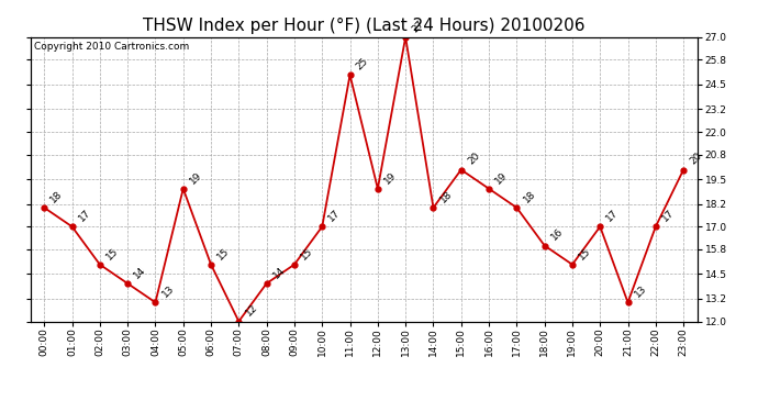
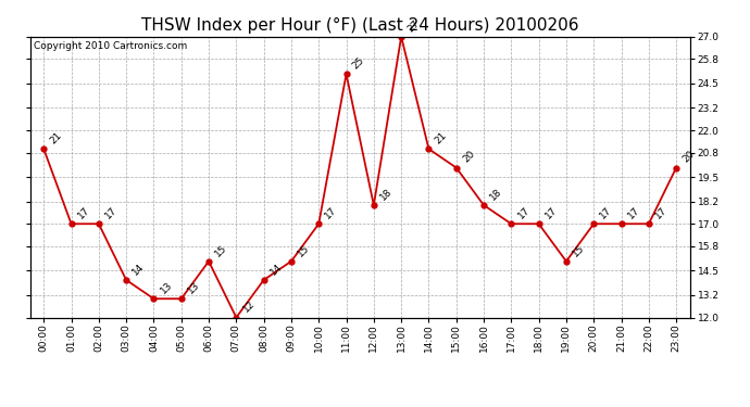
00:00: 18 -> 21
02:00: 15 -> 17
05:00: 19 -> 13
12:00: 19 -> 18
14:00: 18 -> 21
16:00: 19 -> 18
17:00: 18 -> 17
18:00: 16 -> 17
21:00: 13 -> 17
